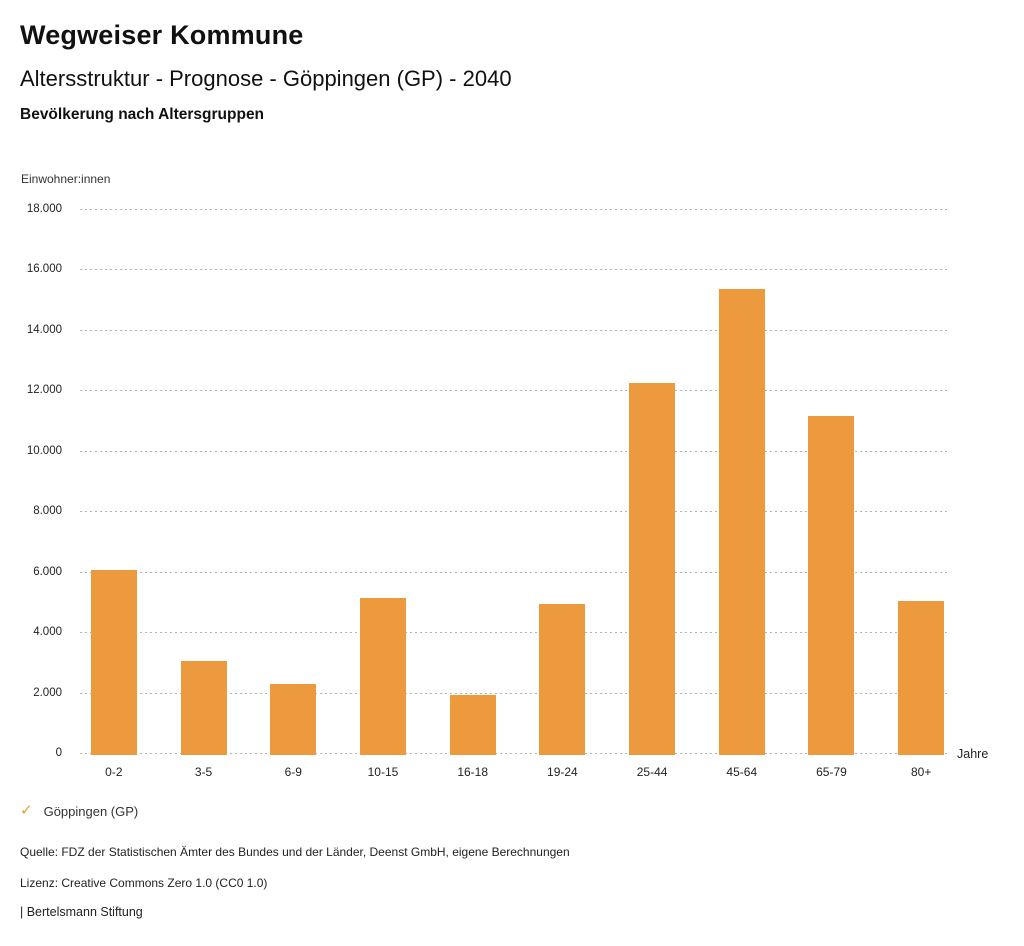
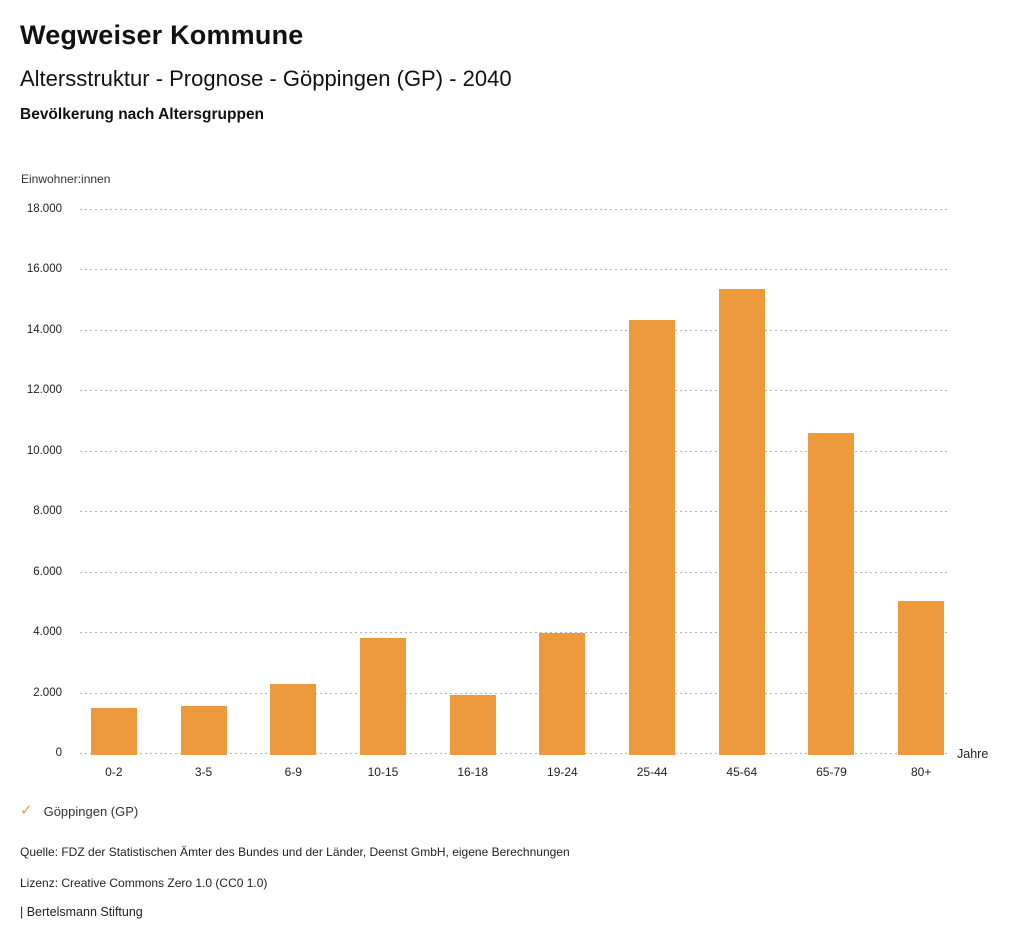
0-2: 6100 -> 1500
3-5: 3100 -> 1600
10-15: 5200 -> 3800
19-24: 5000 -> 4000
25-44: 12300 -> 14400
65-79: 11200 -> 10600
